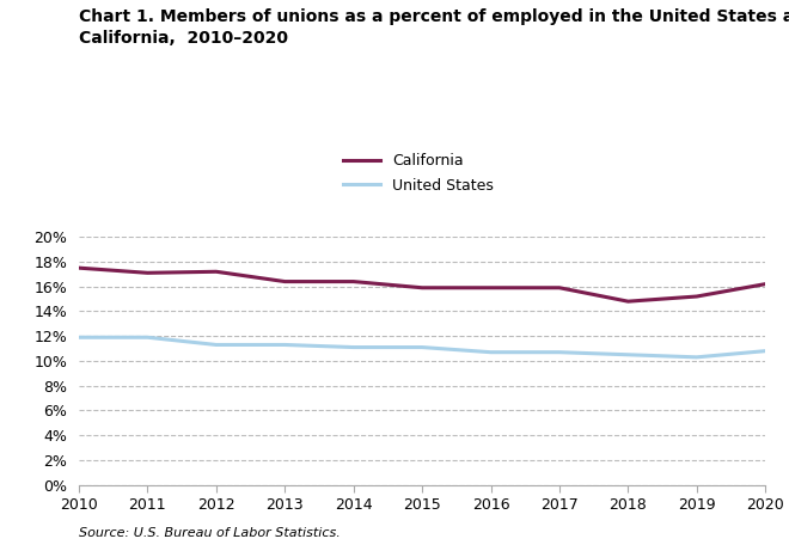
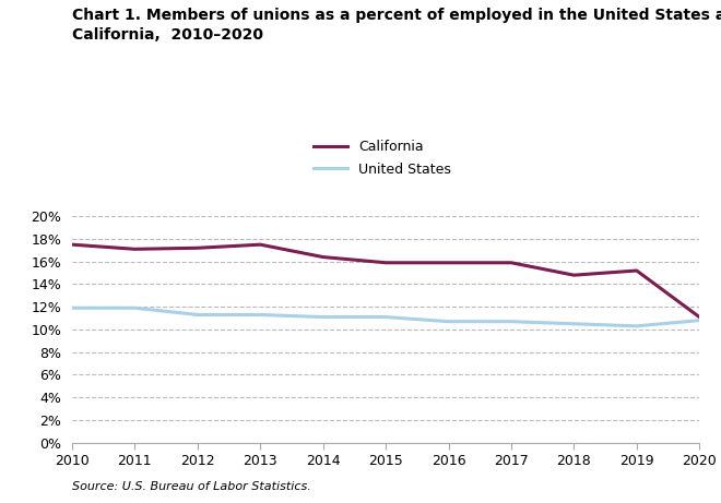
California/2013: 16.4% -> 17.5%
California/2020: 16.2% -> 11.1%
